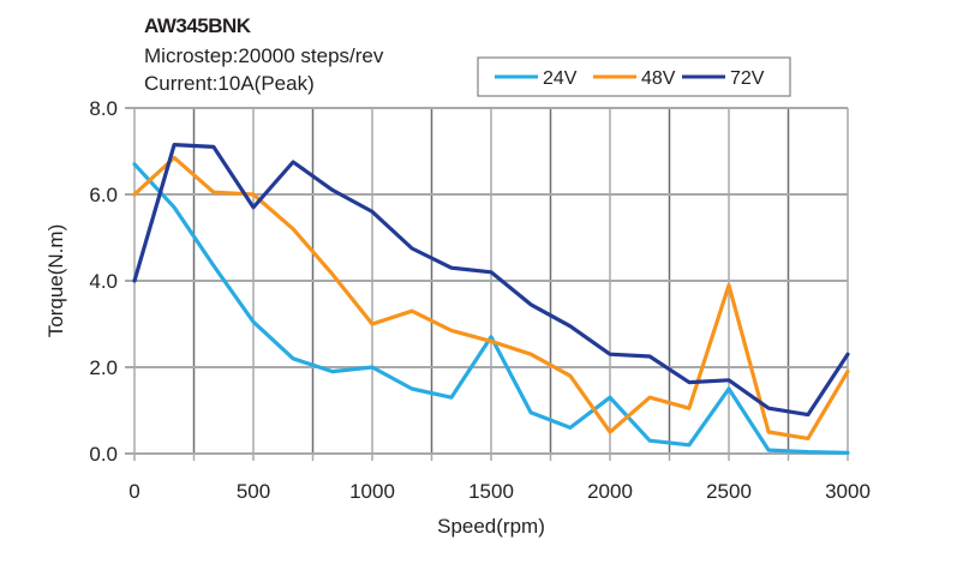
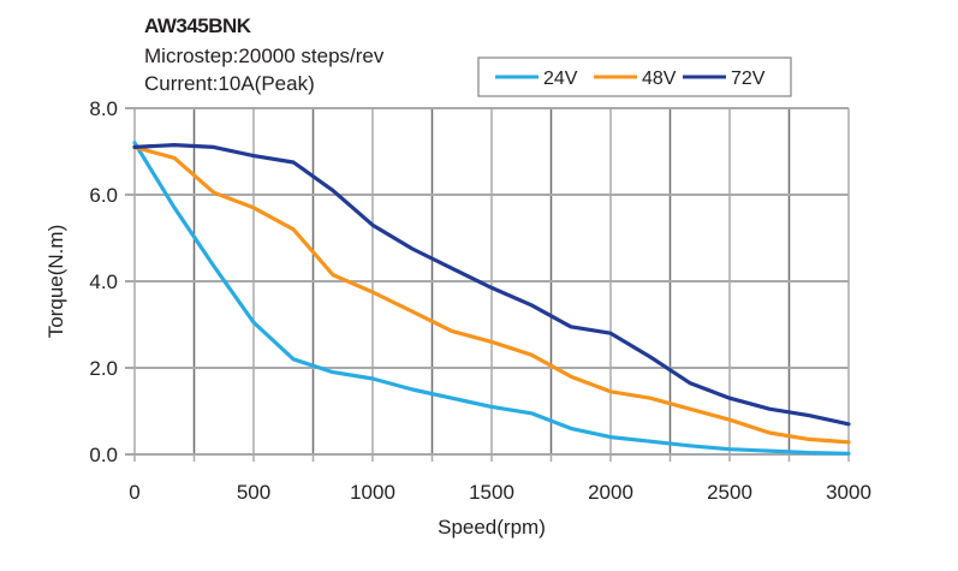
24V/0: 6.7 -> 7.2
48V/0: 6.0 -> 7.1
72V/0: 4.0 -> 7.1
48V/500: 6.0 -> 5.7
72V/500: 5.7 -> 6.9
24V/1000: 2.0 -> 1.8
48V/1000: 3.0 -> 3.8
72V/1000: 5.6 -> 5.3
24V/1500: 2.7 -> 1.1
72V/1500: 4.2 -> 3.9
24V/2000: 1.3 -> 0.4
48V/2000: 0.5 -> 1.4
72V/2000: 2.3 -> 2.8
24V/2500: 1.5 -> 0.1
48V/2500: 3.9 -> 0.8
72V/2500: 1.7 -> 1.3
48V/3000: 1.9 -> 0.3
72V/3000: 2.3 -> 0.7
